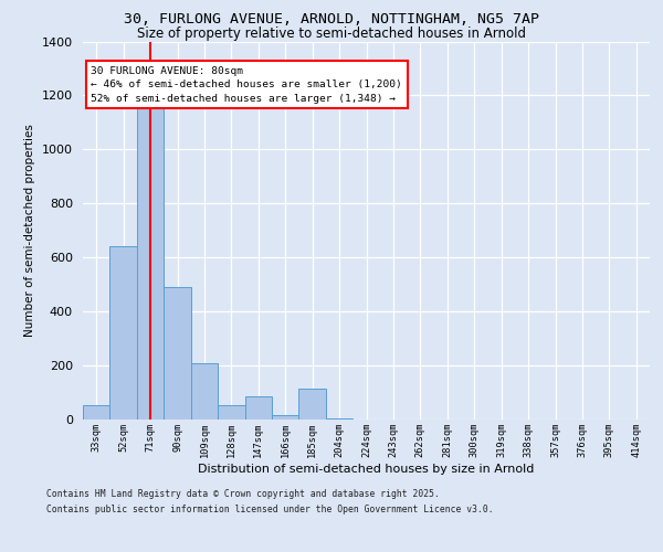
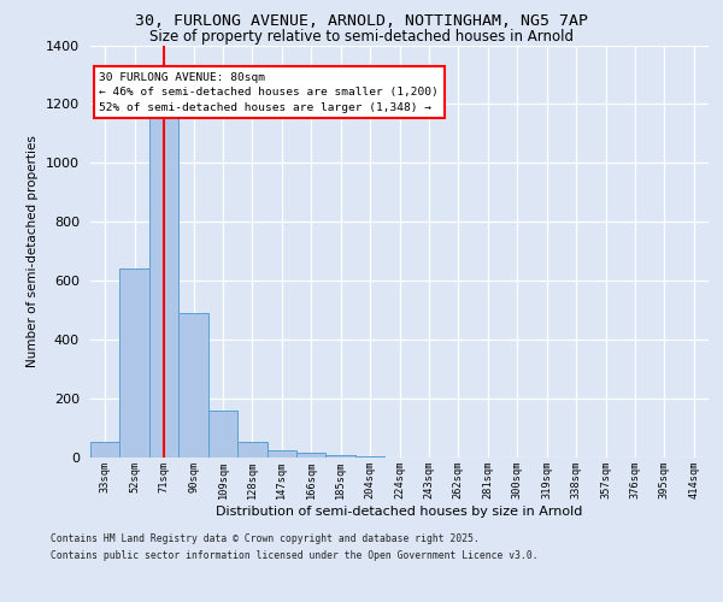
109sqm: 210 -> 160
147sqm: 85 -> 25
185sqm: 115 -> 10
